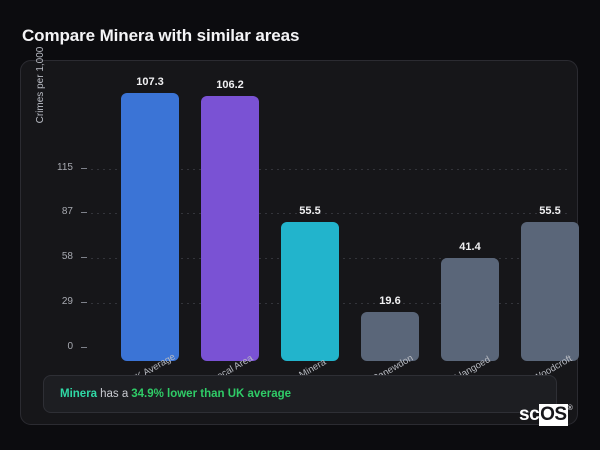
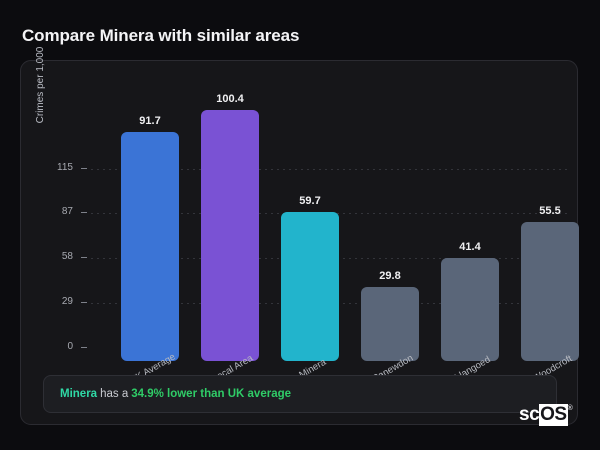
UK Average: 107.3 -> 91.7
Local Area: 106.2 -> 100.4
Minera: 55.5 -> 59.7
Canewdon: 19.6 -> 29.8
